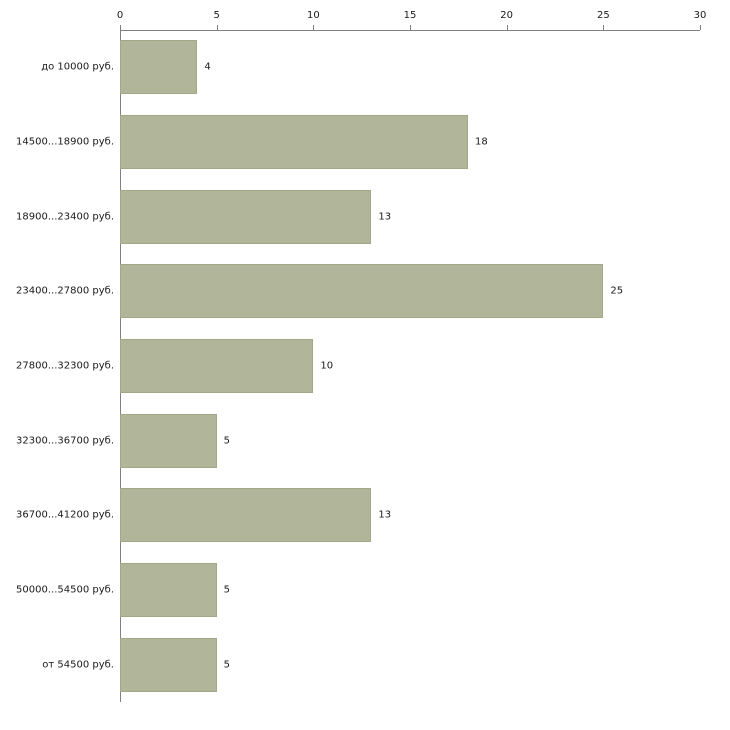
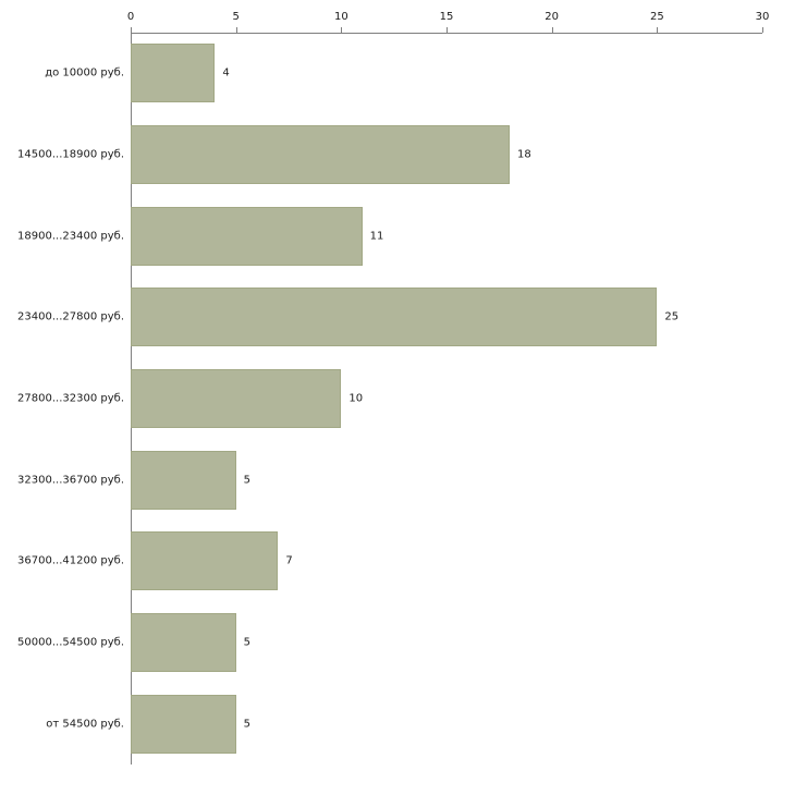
18900...23400 руб.: 13 -> 11
36700...41200 руб.: 13 -> 7
